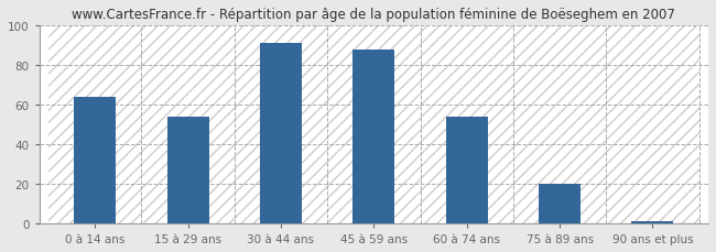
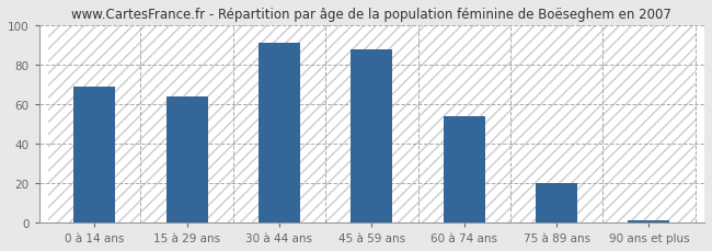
0 à 14 ans: 64 -> 69
15 à 29 ans: 54 -> 64
